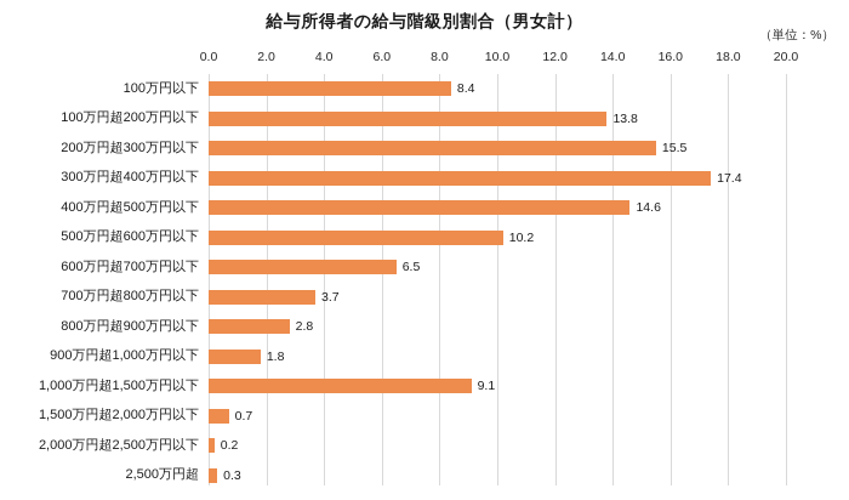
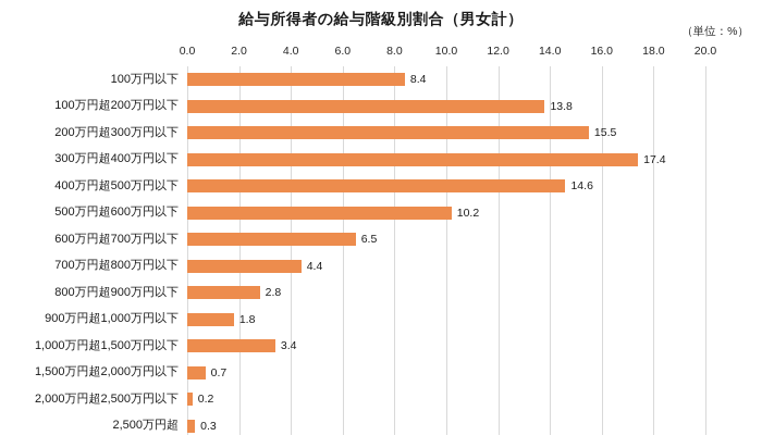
700万円超800万円以下: 3.7 -> 4.4
1,000万円超1,500万円以下: 9.1 -> 3.4
